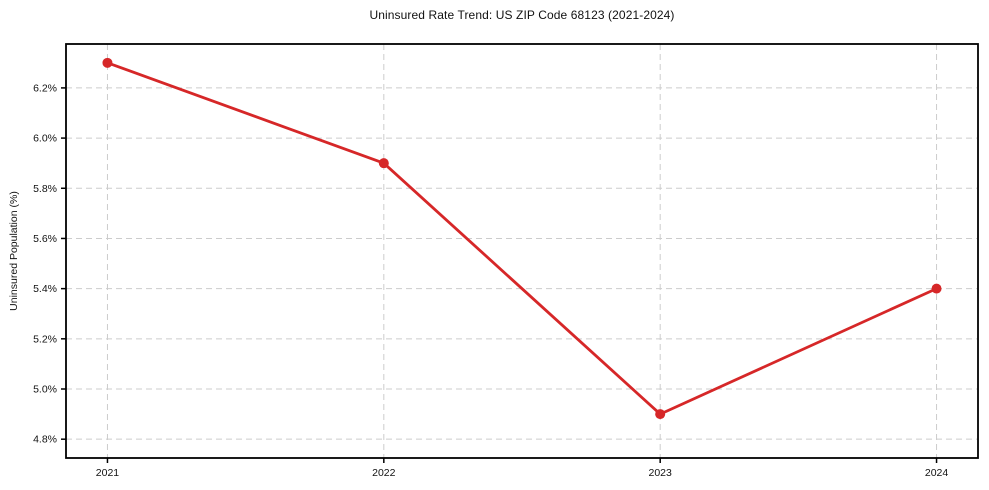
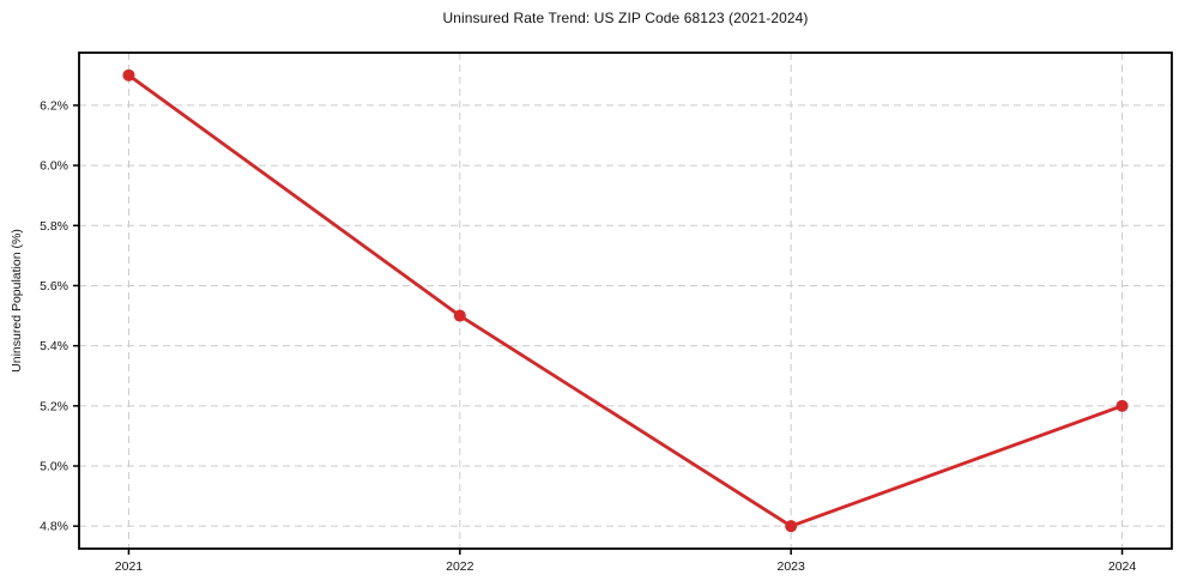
2022: 5.9% -> 5.5%
2023: 4.9% -> 4.8%
2024: 5.4% -> 5.2%
